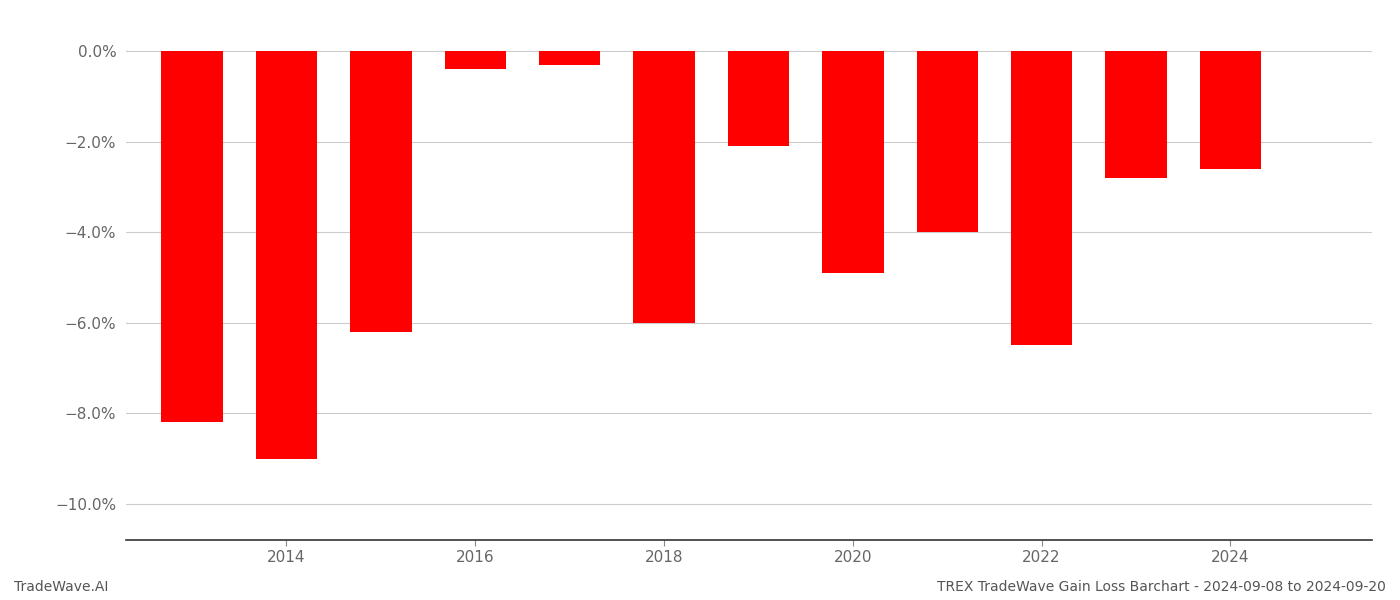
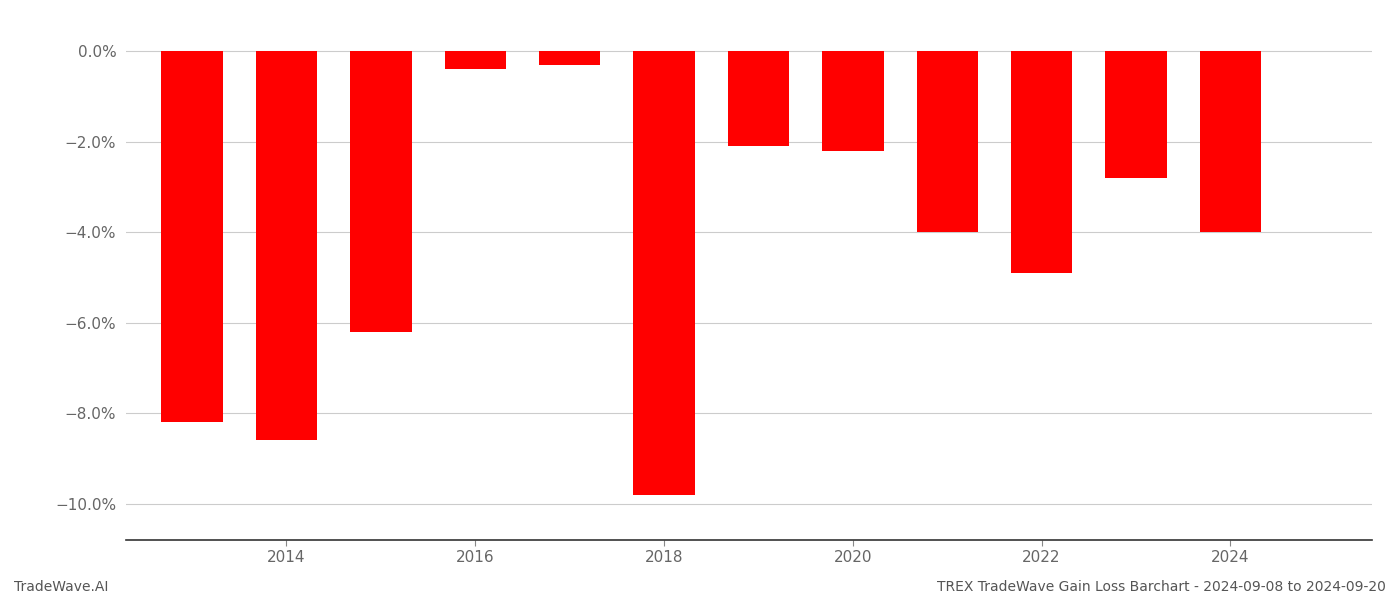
2014: -9.0% -> -8.6%
2018: -6.0% -> -9.8%
2020: -4.9% -> -2.2%
2022: -6.5% -> -4.9%
2024: -2.6% -> -4.0%
